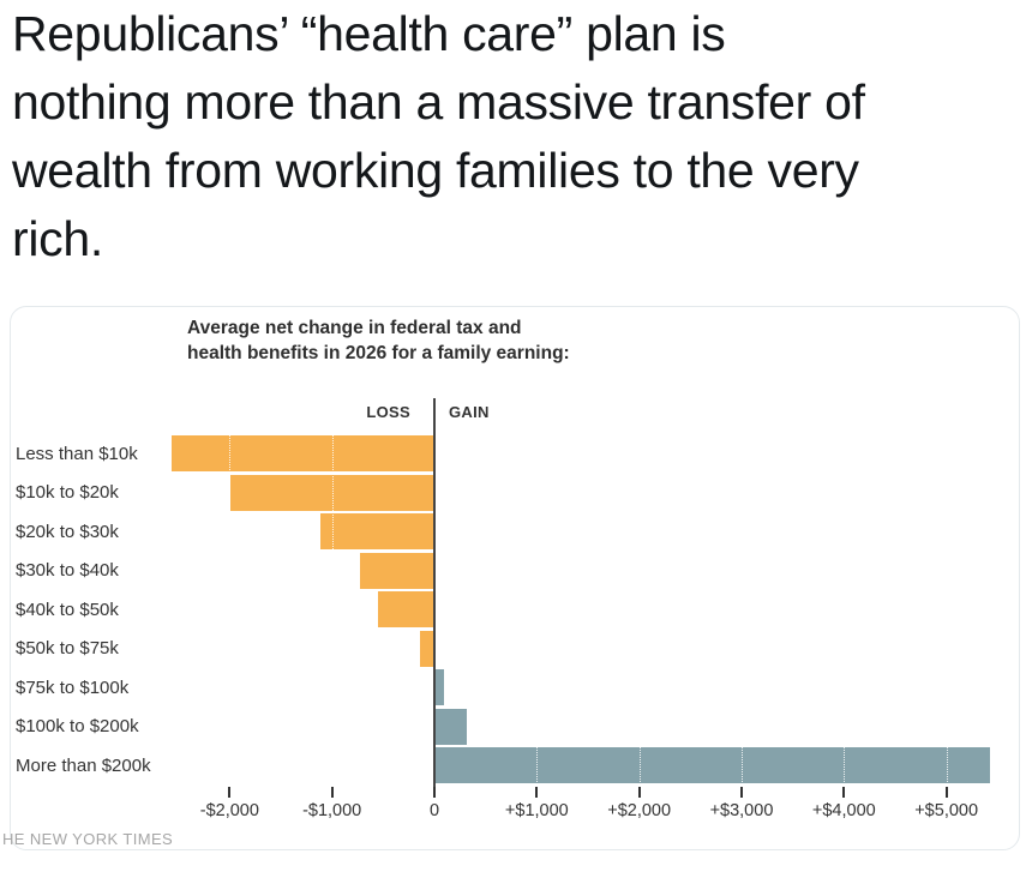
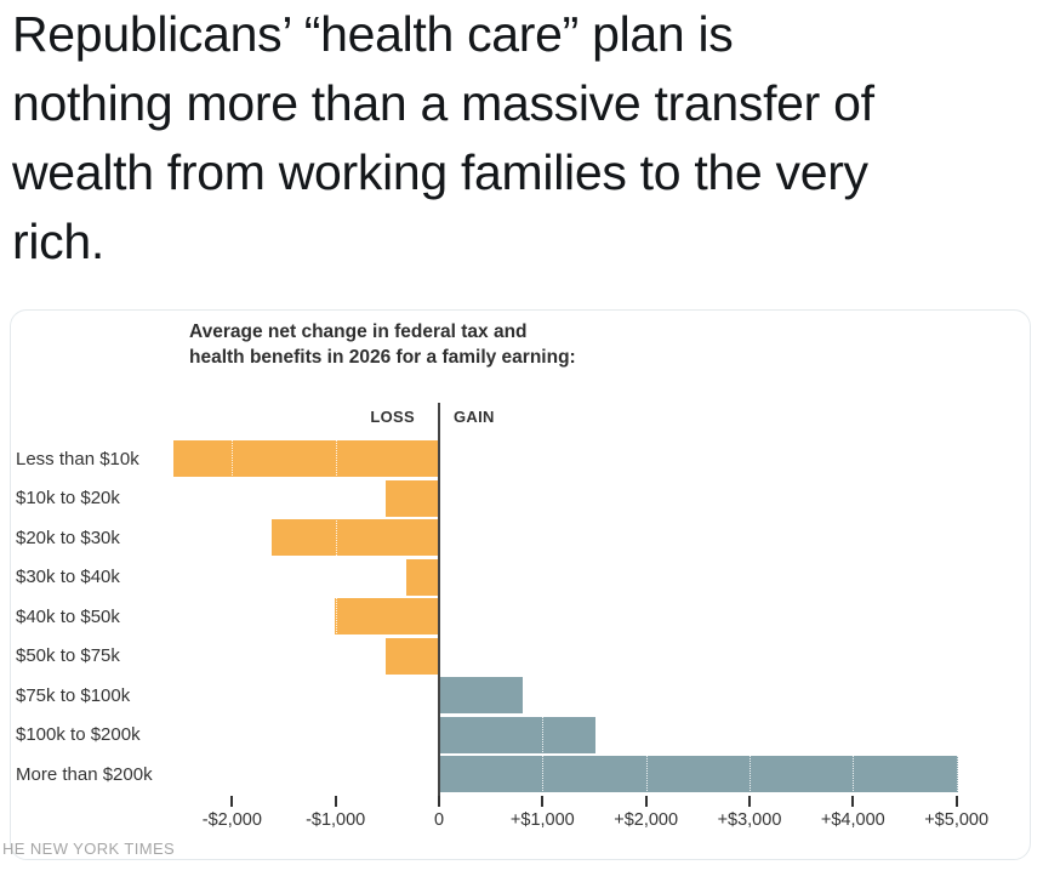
$10k to $20k: -$2000 -> -$500
$20k to $30k: -$1100 -> -$1600
$30k to $40k: -$700 -> -$300
$40k to $50k: -$500 -> -$1000
$50k to $75k: -$100 -> -$500
$75k to $100k: $100 -> $800
$100k to $200k: $300 -> $1500
More than $200k: $5400 -> $5000
